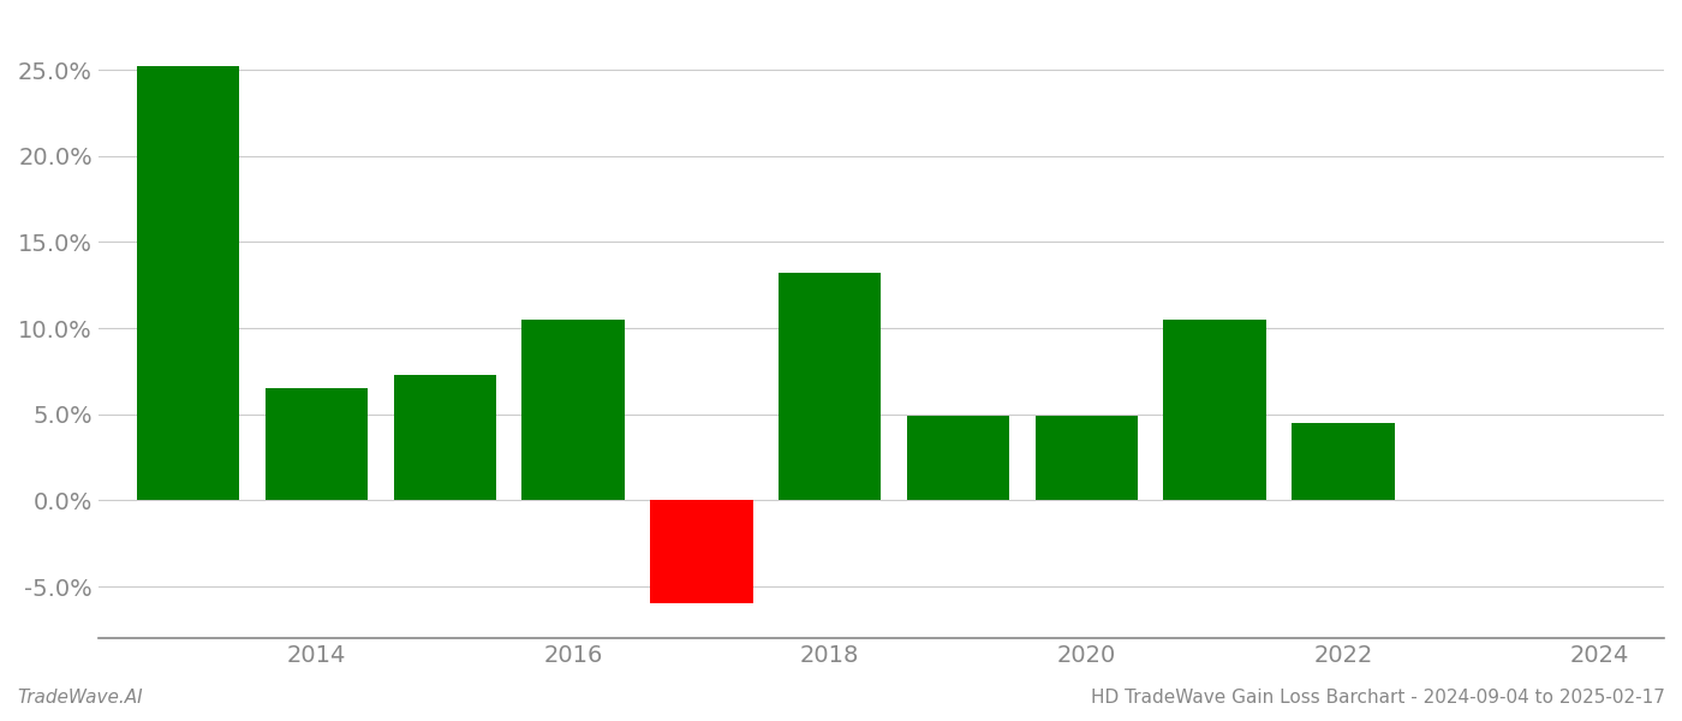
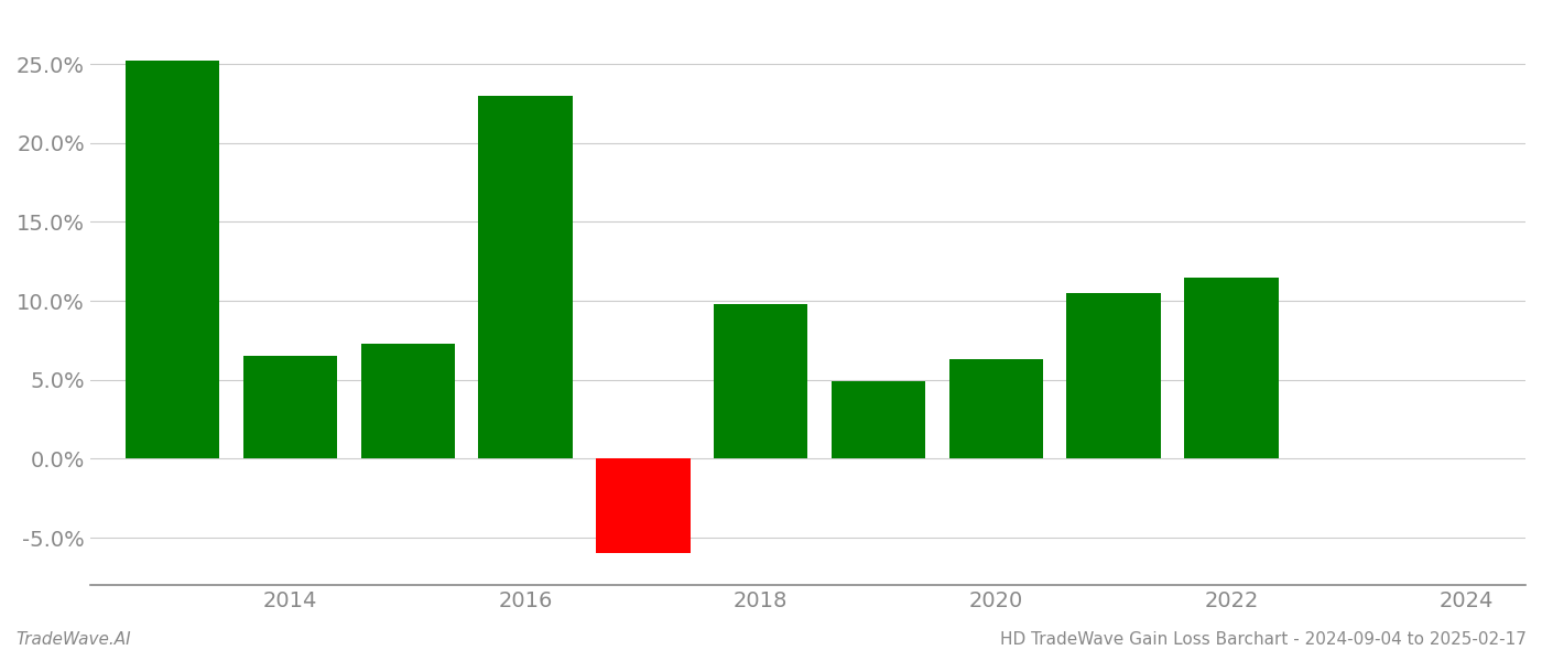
2016: 10.5% -> 23.0%
2018: 13.2% -> 9.8%
2020: 4.9% -> 6.3%
2022: 4.5% -> 11.5%
